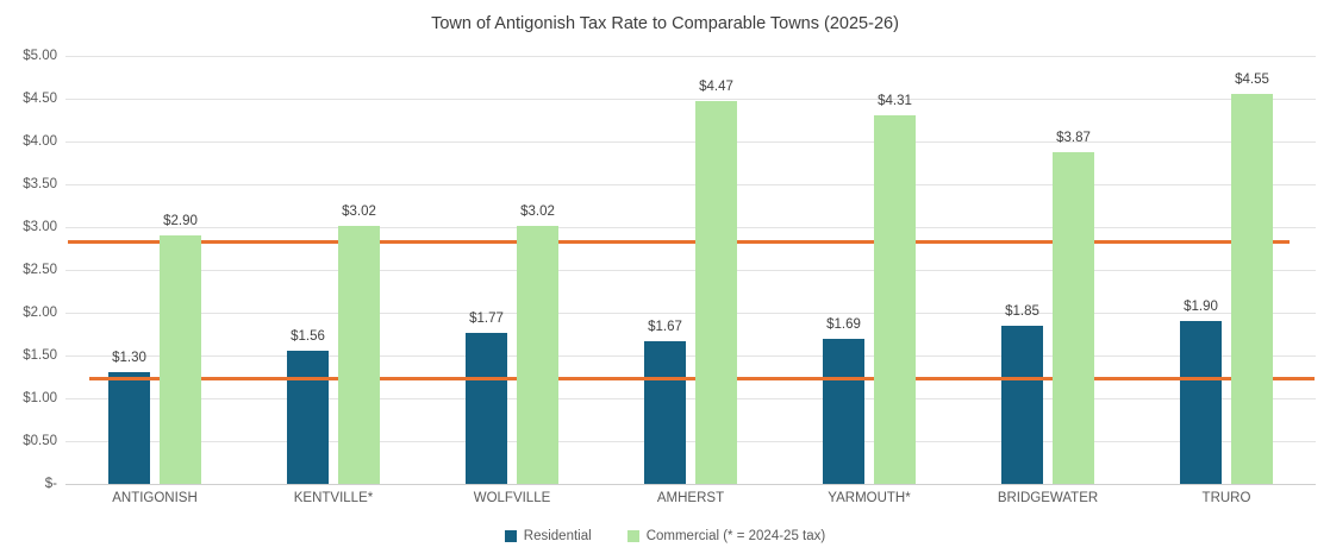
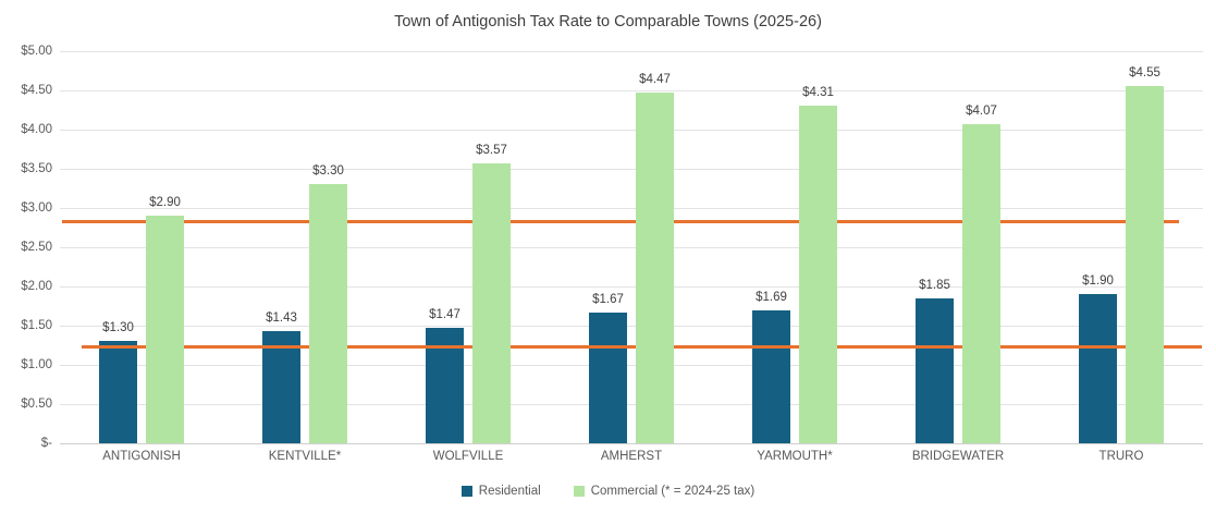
Residential/KENTVILLE*: $1.56 -> $1.43
Commercial (* = 2024-25 tax)/KENTVILLE*: $3.02 -> $3.30
Residential/WOLFVILLE: $1.77 -> $1.47
Commercial (* = 2024-25 tax)/WOLFVILLE: $3.02 -> $3.57
Commercial (* = 2024-25 tax)/BRIDGEWATER: $3.87 -> $4.07
